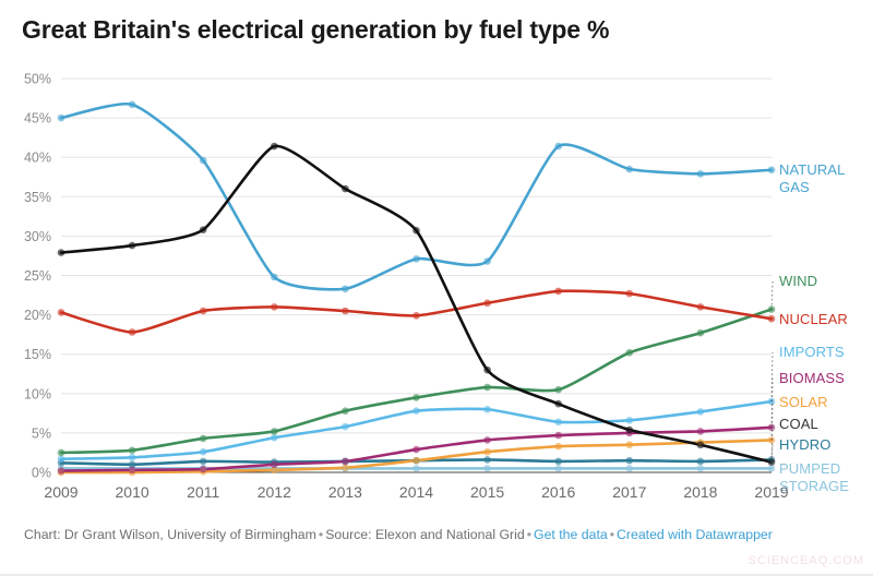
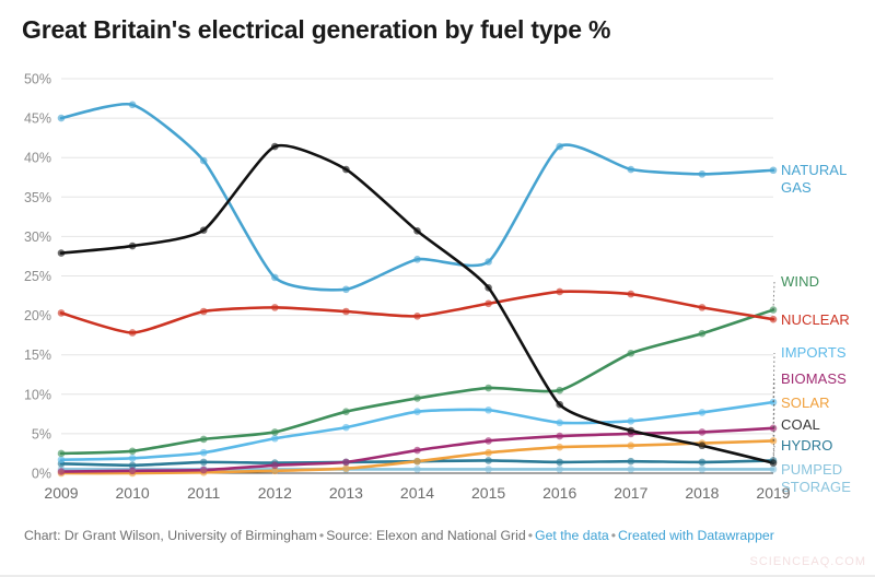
COAL/2013: 36% -> 38%
COAL/2015: 13% -> 24%
